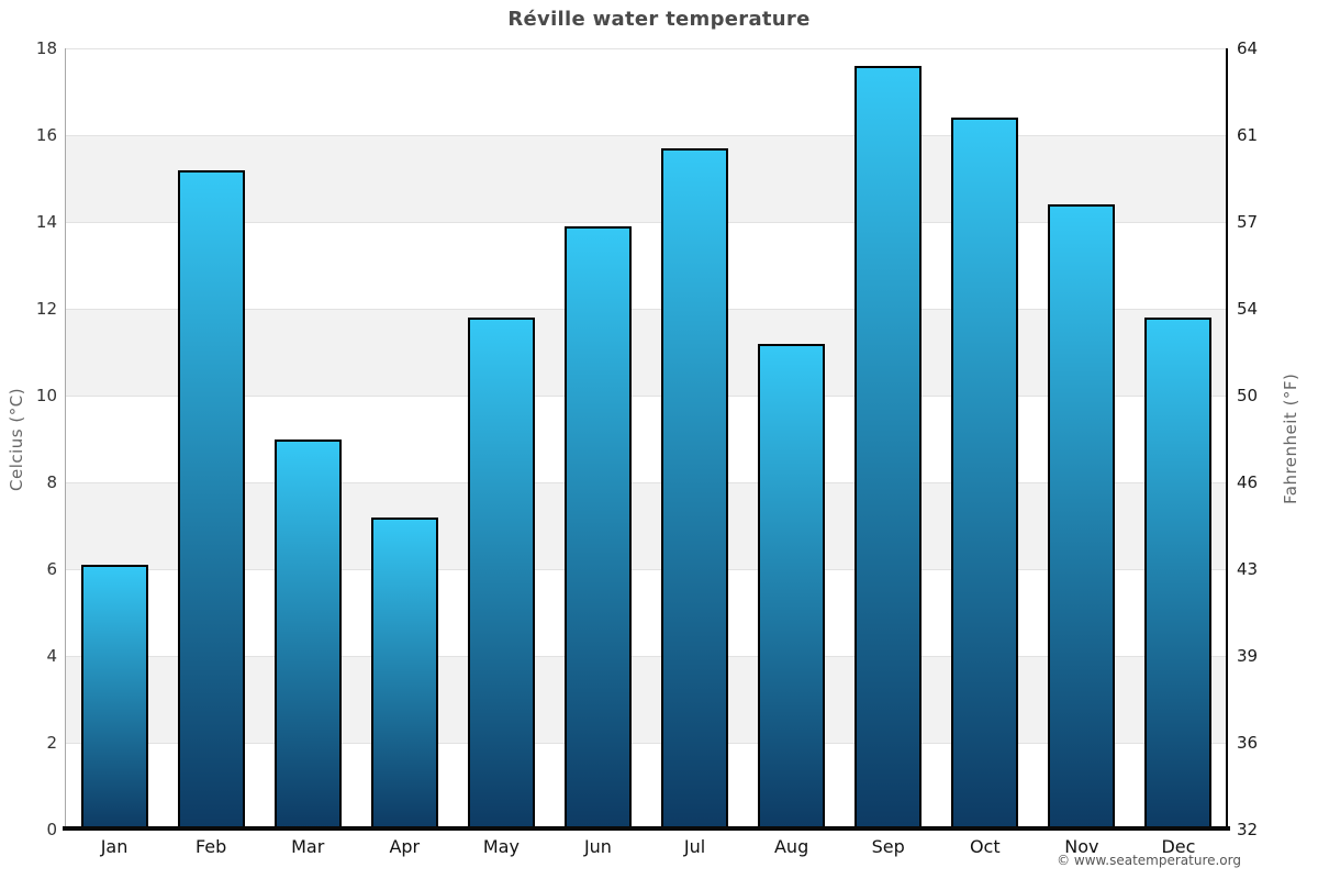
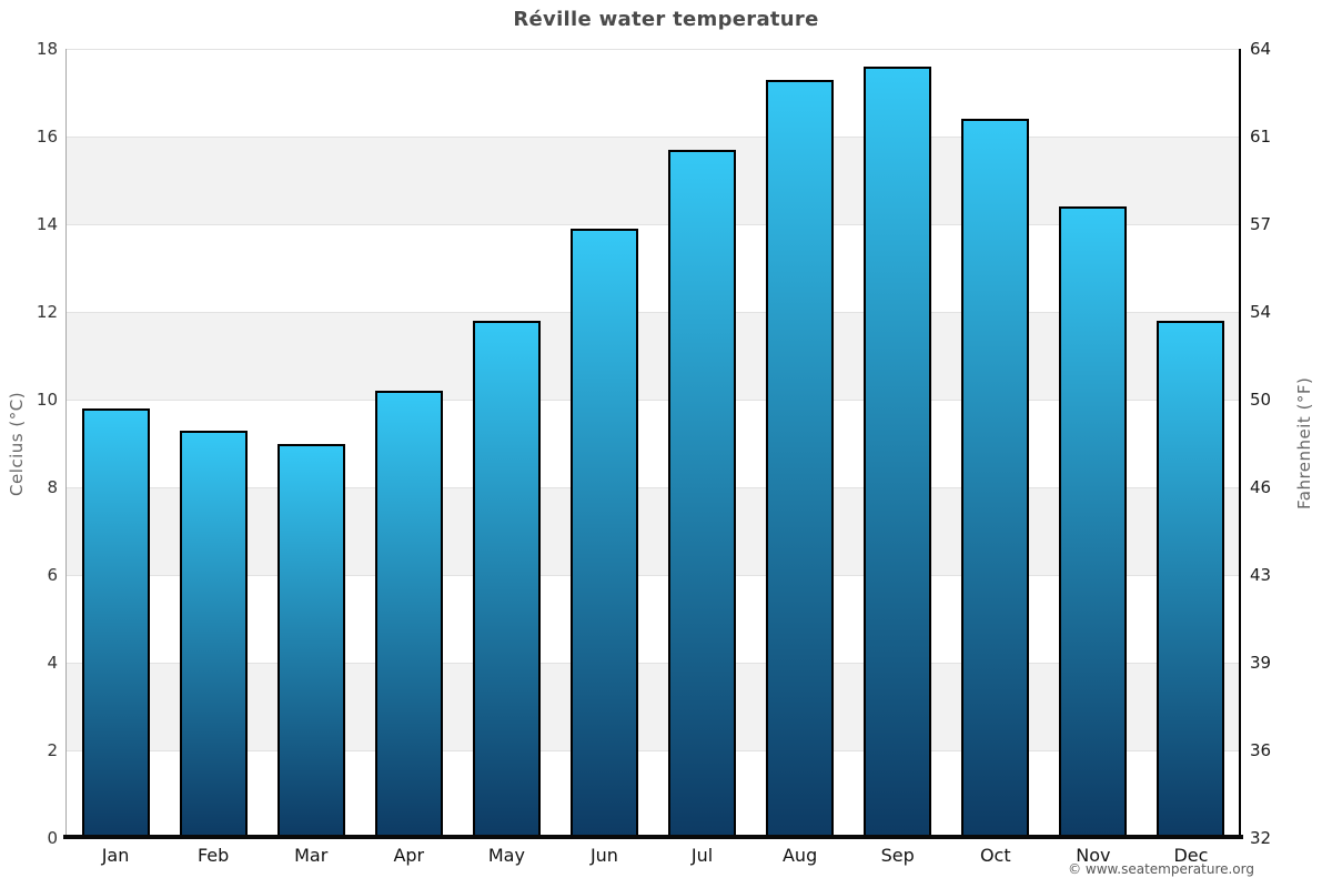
Jan: 6.1 -> 9.8
Feb: 15.2 -> 9.3
Apr: 7.2 -> 10.2
Aug: 11.2 -> 17.3
